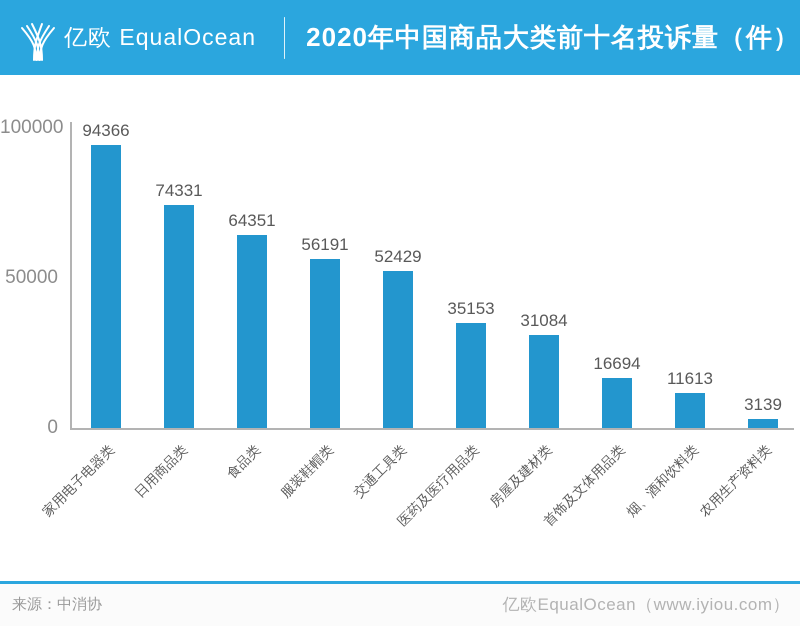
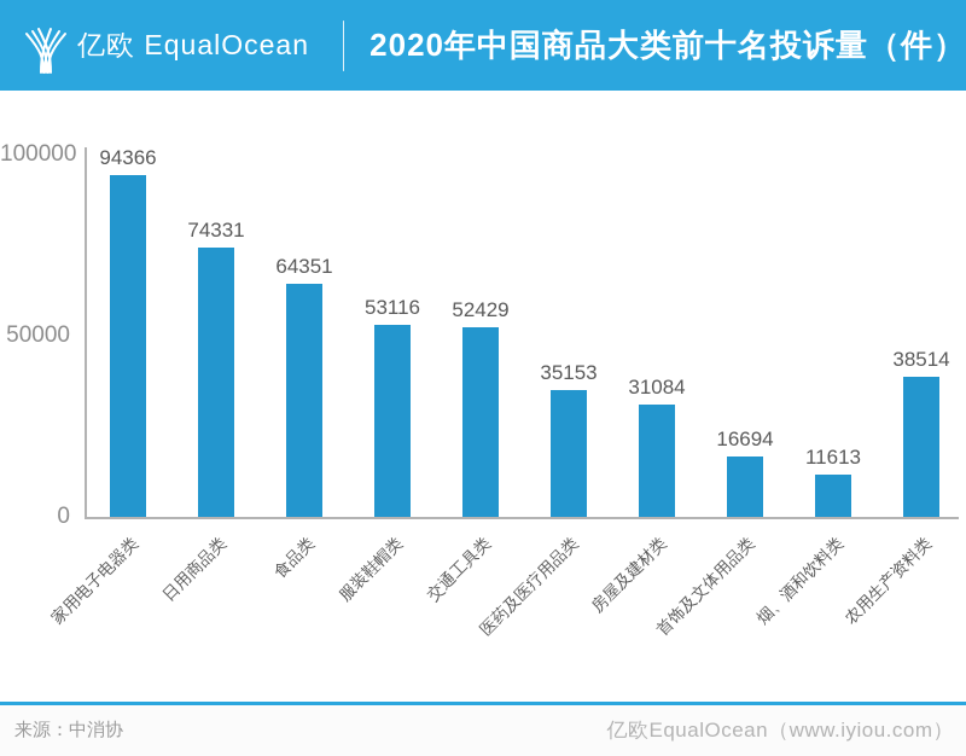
服装鞋帽类: 56191 -> 53116
农用生产资料类: 3139 -> 38514
